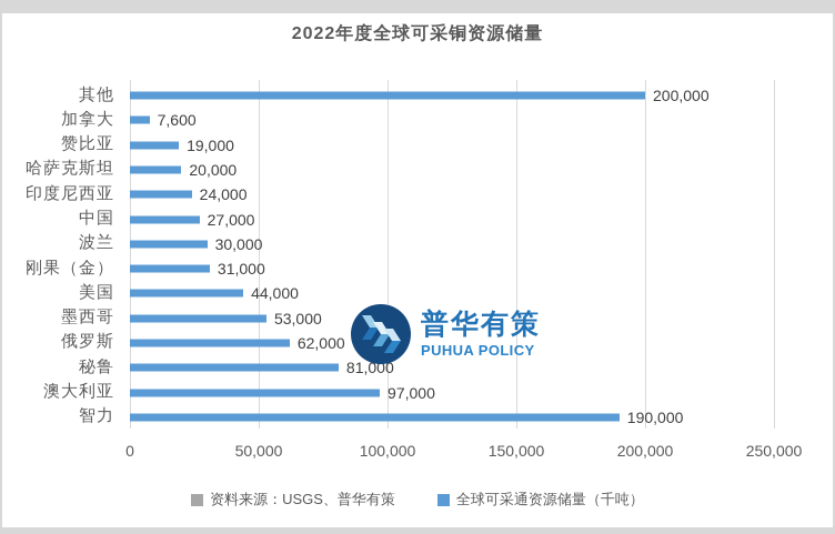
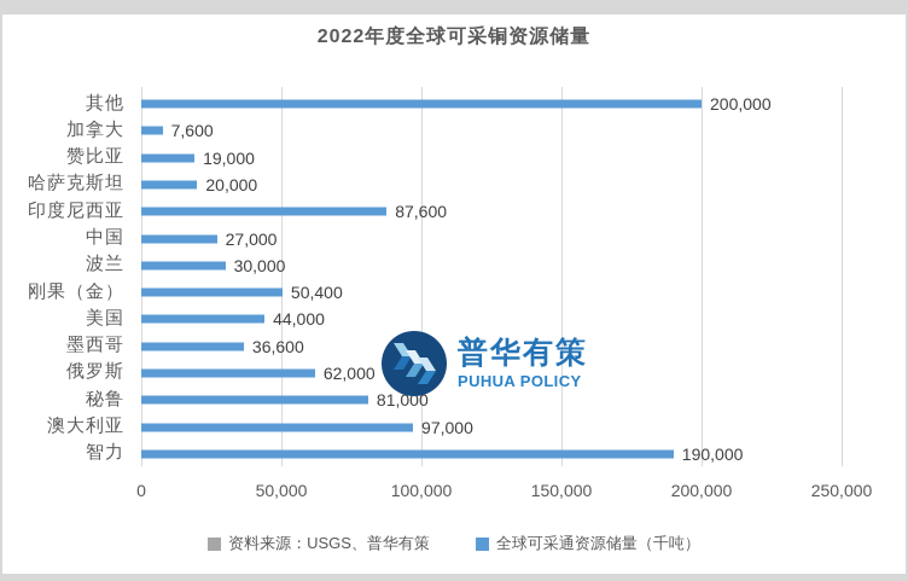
印度尼西亚: 24,000 -> 87,600
刚果（金）: 31,000 -> 50,400
墨西哥: 53,000 -> 36,600
